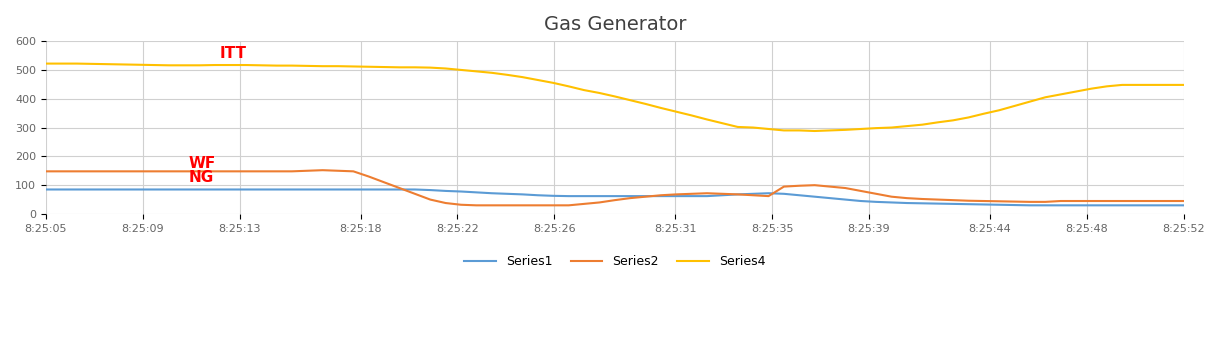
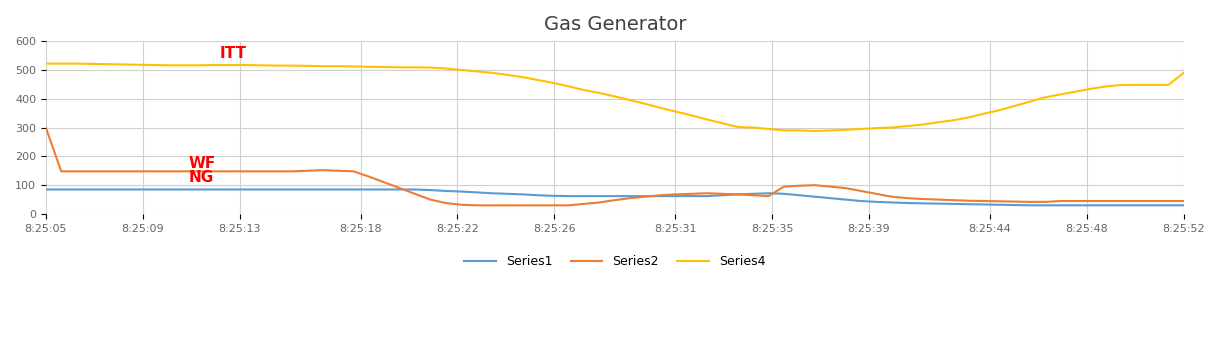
Series2/8:25:05: 148 -> 300
Series4/8:25:52: 448 -> 490
